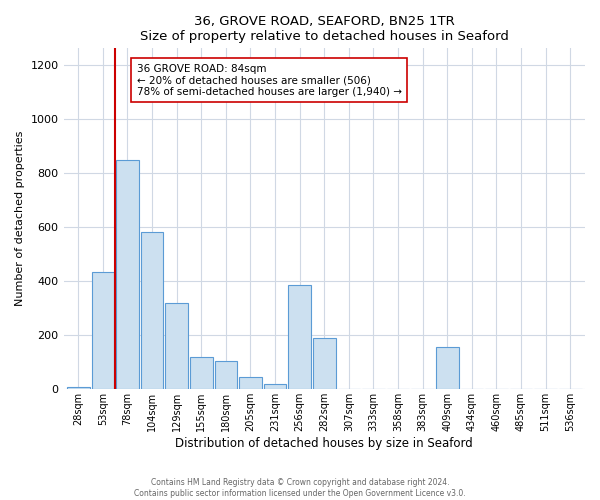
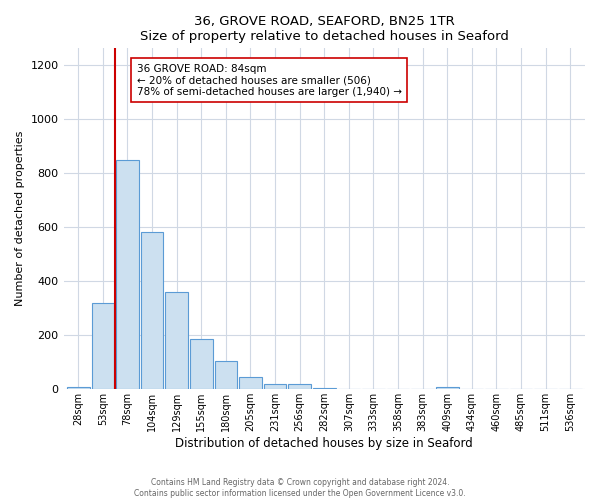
53sqm: 435 -> 320
129sqm: 320 -> 360
155sqm: 120 -> 185
256sqm: 385 -> 18
282sqm: 190 -> 5
409sqm: 155 -> 10
